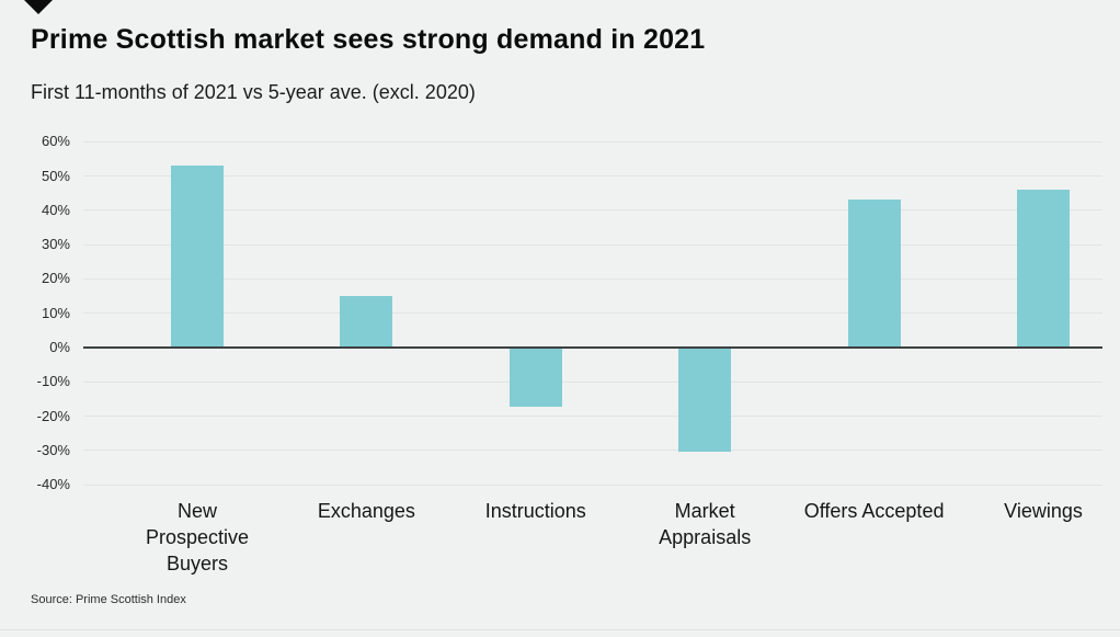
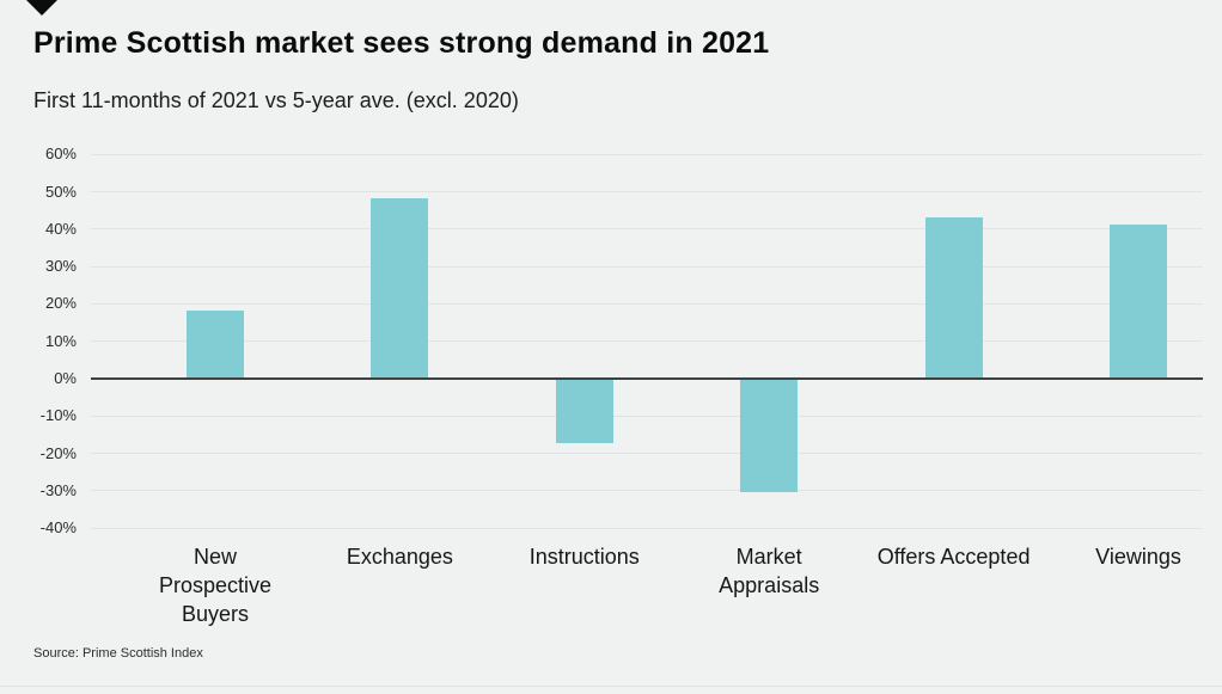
New Prospective Buyers: 53% -> 18%
Exchanges: 15% -> 48%
Viewings: 46% -> 41%
